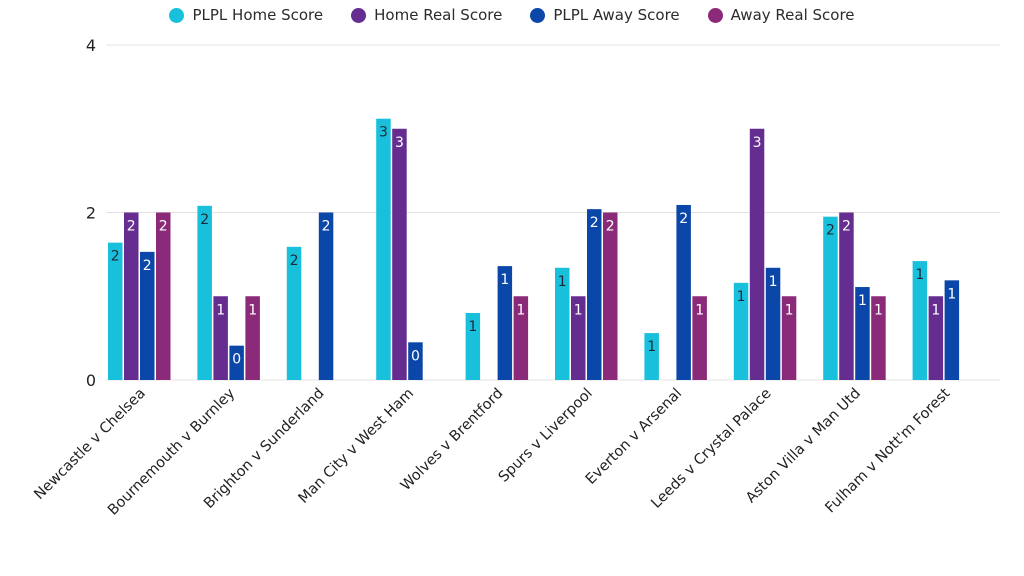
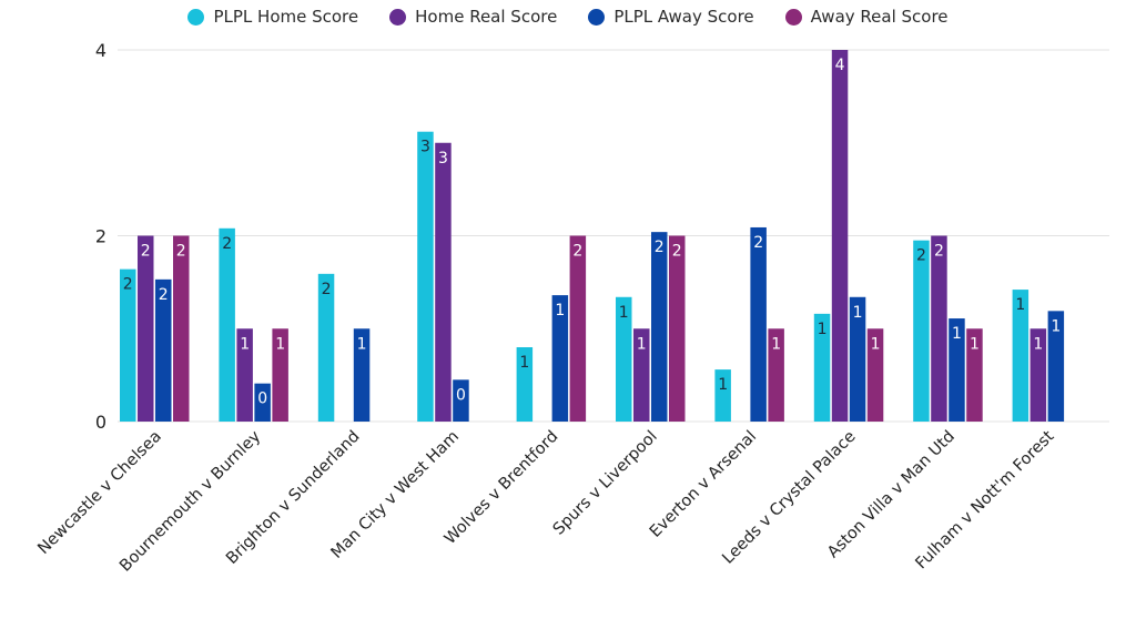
PLPL Away Score/Brighton v Sunderland: 2 -> 1
Away Real Score/Wolves v Brentford: 1 -> 2
Home Real Score/Leeds v Crystal Palace: 3 -> 4
